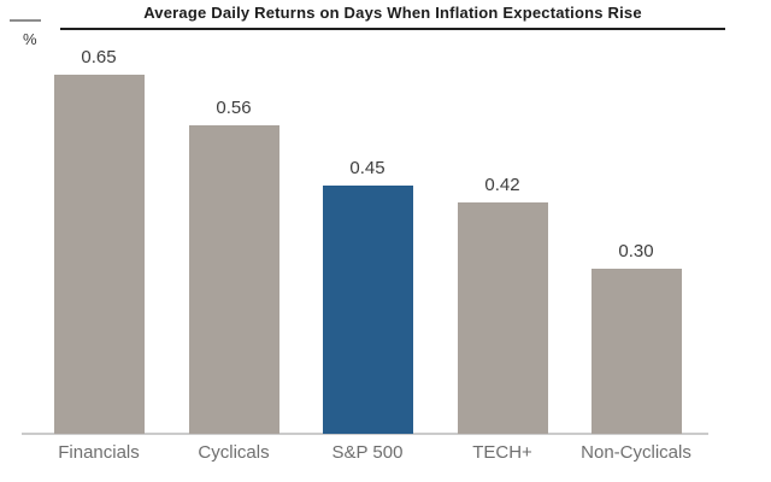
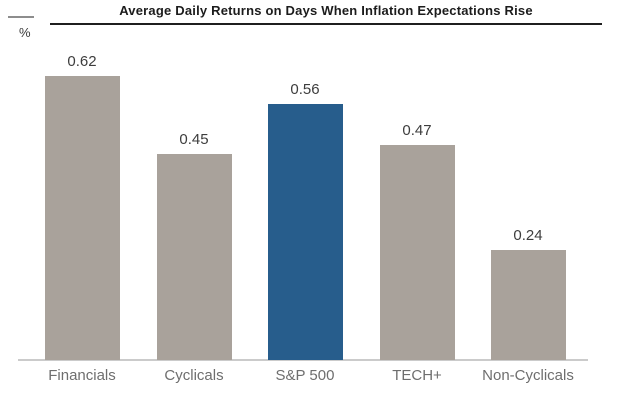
Financials: 0.65 -> 0.62
Cyclicals: 0.56 -> 0.45
S&P 500: 0.45 -> 0.56
TECH+: 0.42 -> 0.47
Non-Cyclicals: 0.30 -> 0.24
